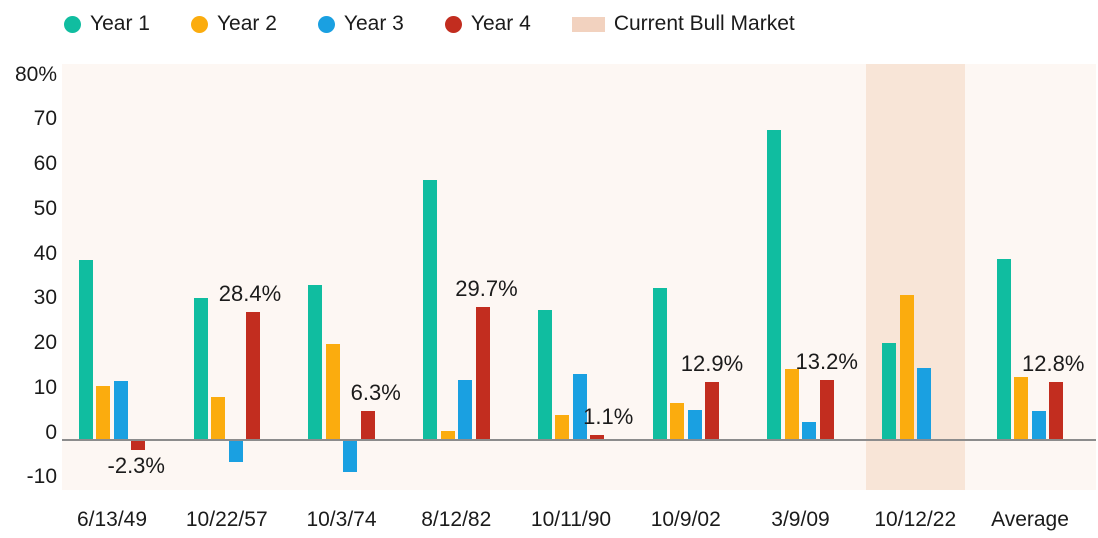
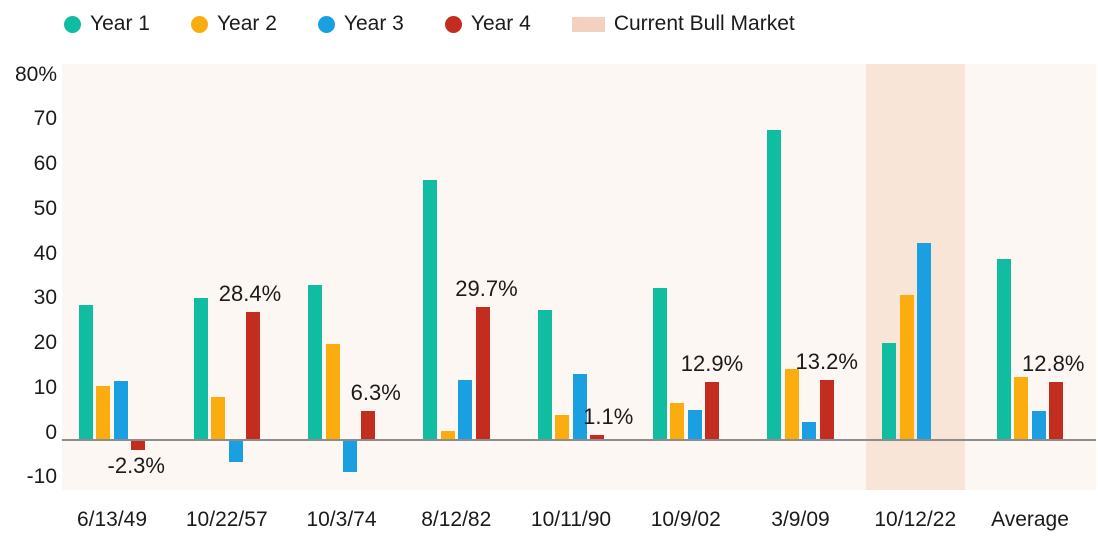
Year 1/6/13/49: 40% -> 30%
Year 3/10/12/22: 16% -> 44%
